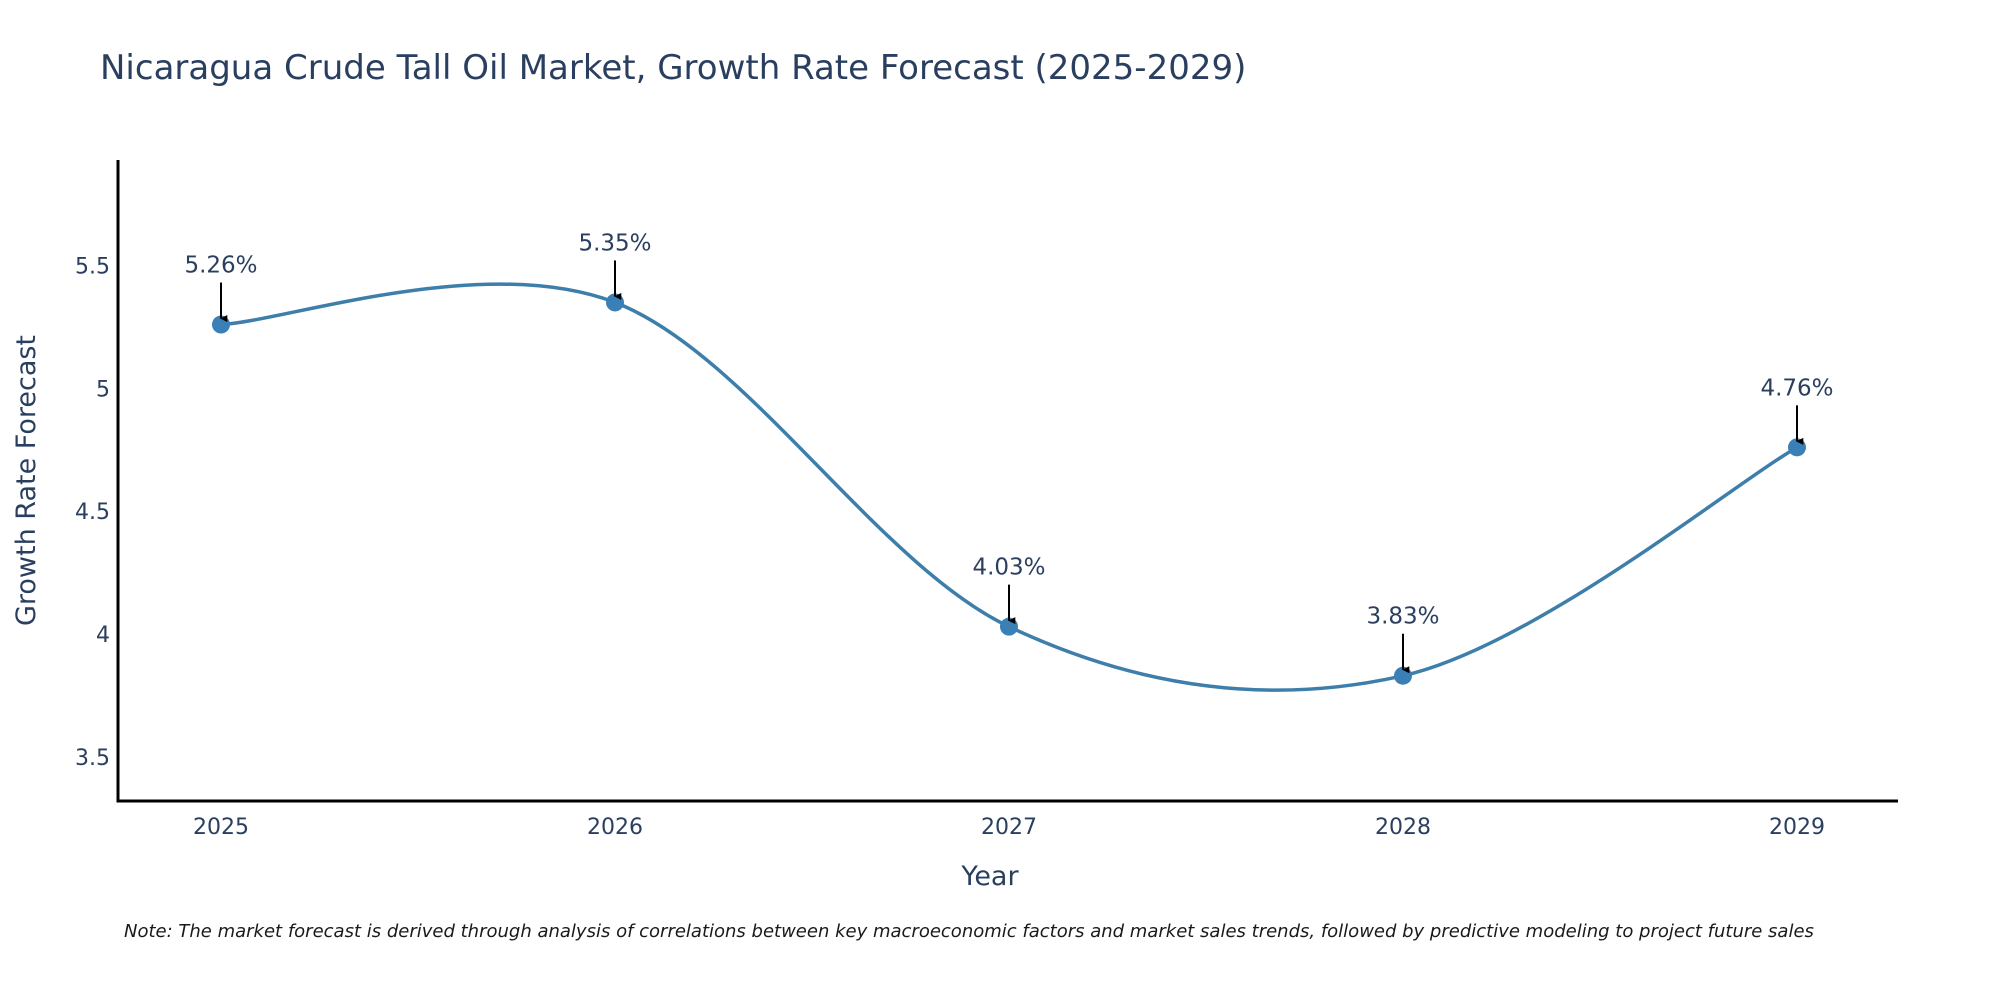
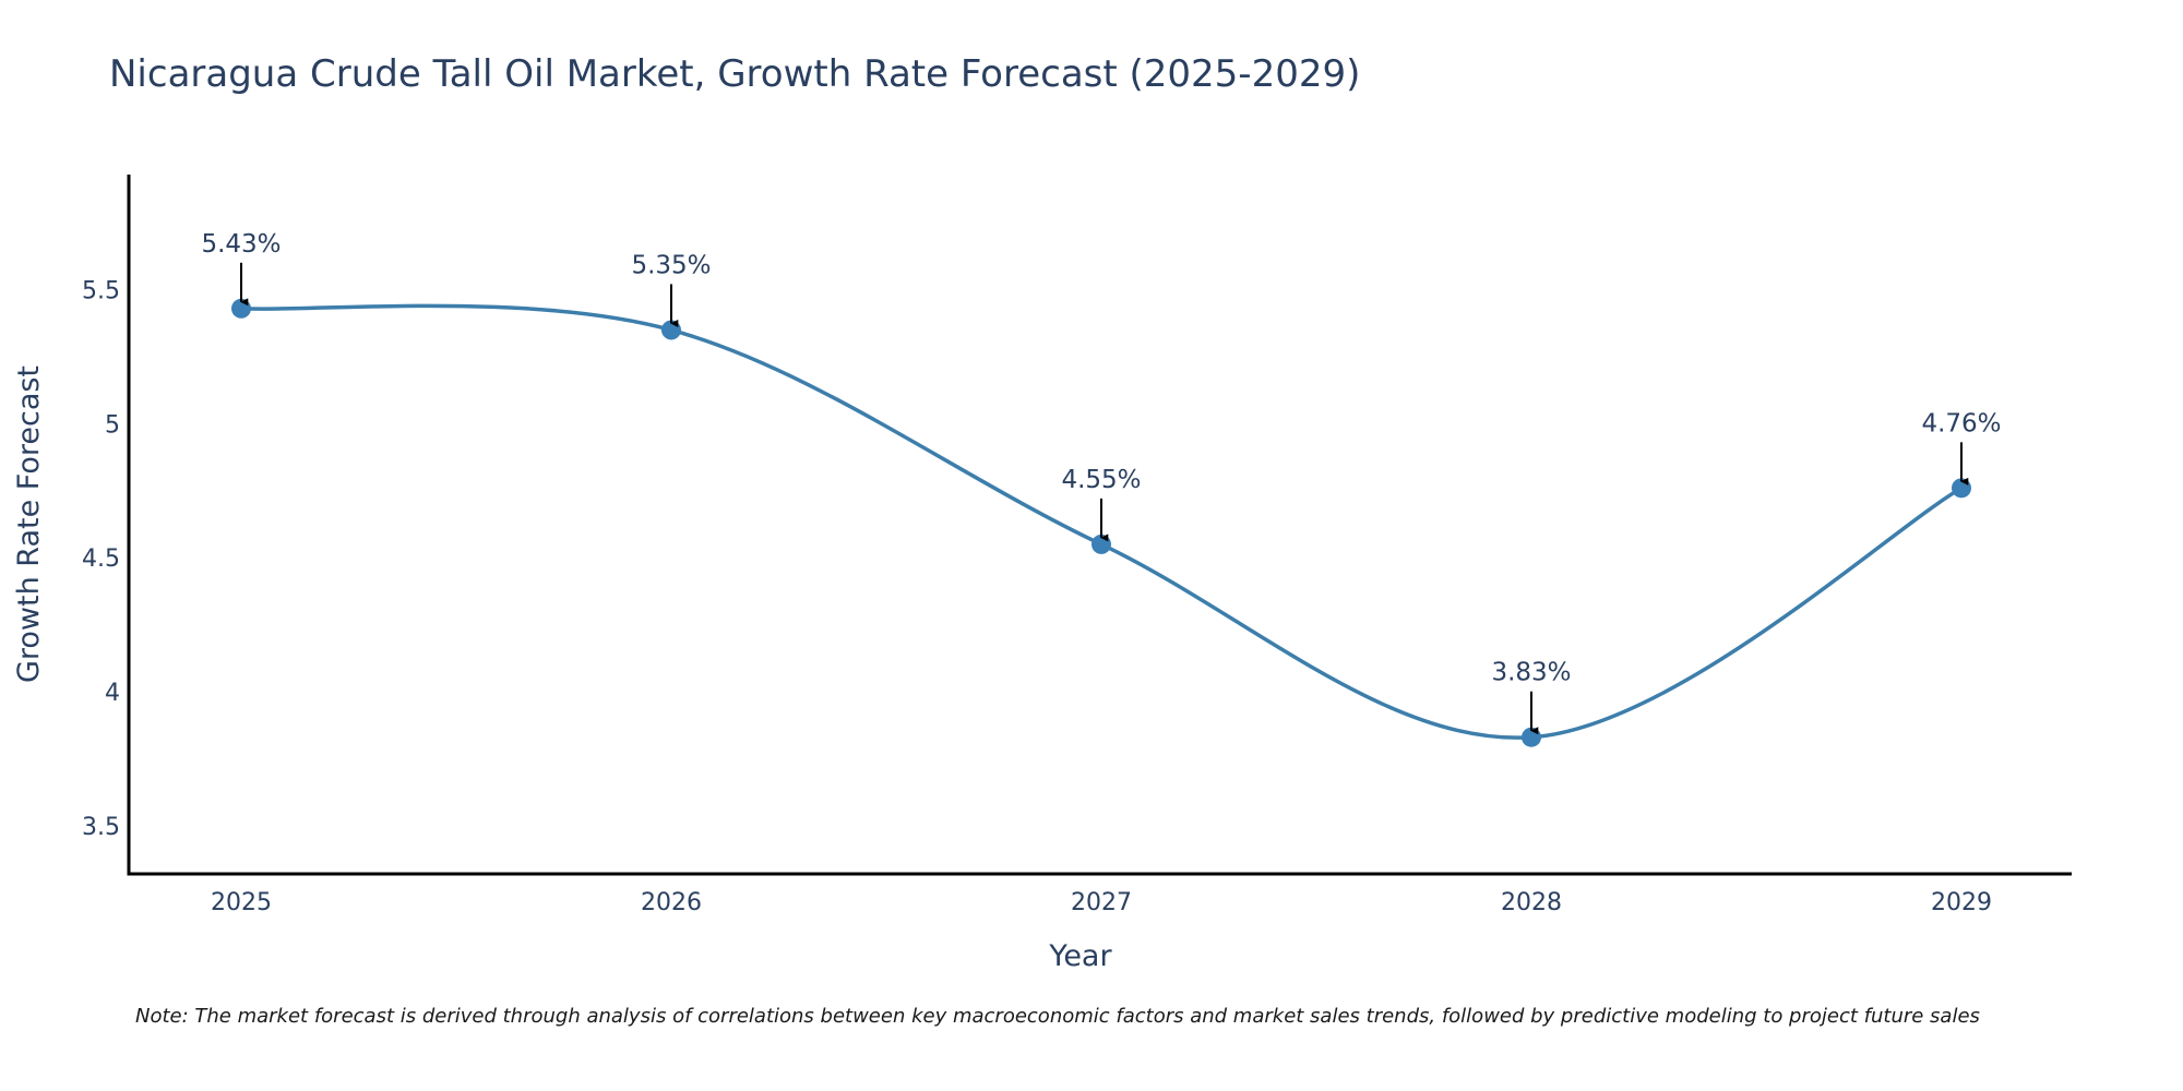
2025: 5.26% -> 5.43%
2027: 4.03% -> 4.55%
